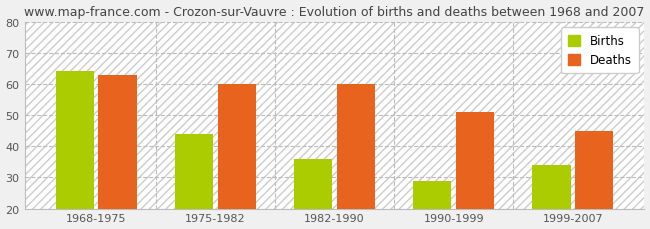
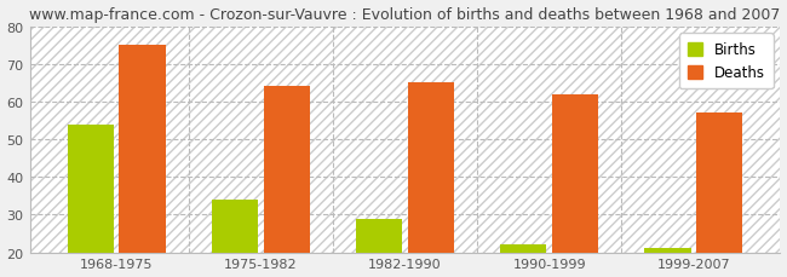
Births/1968-1975: 64 -> 54
Deaths/1968-1975: 63 -> 75
Births/1975-1982: 44 -> 34
Deaths/1975-1982: 60 -> 64
Births/1982-1990: 36 -> 29
Deaths/1982-1990: 60 -> 65
Births/1990-1999: 29 -> 22
Deaths/1990-1999: 51 -> 62
Births/1999-2007: 34 -> 21
Deaths/1999-2007: 45 -> 57
